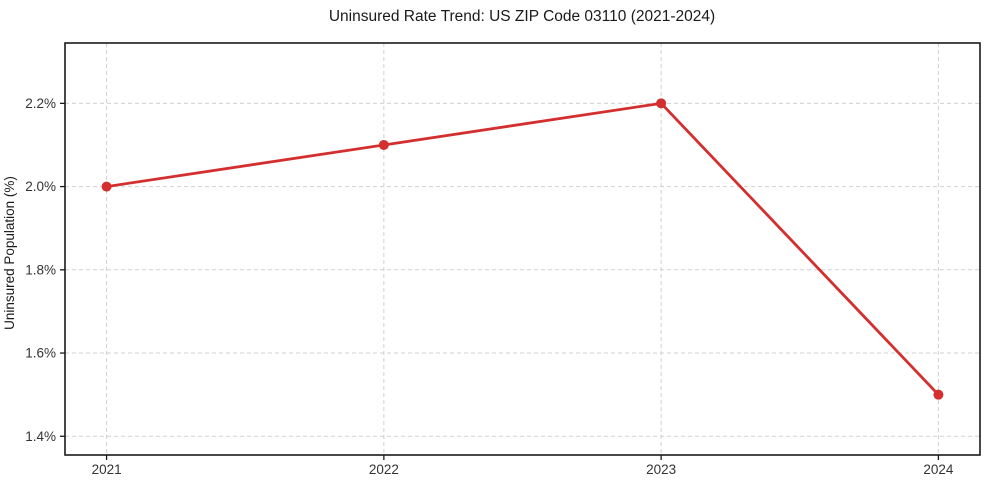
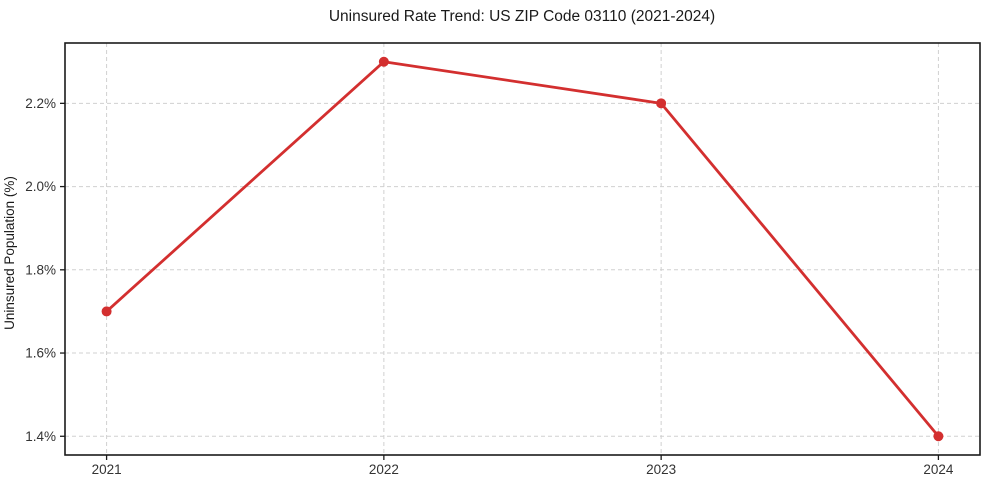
2021: 2.0% -> 1.7%
2022: 2.1% -> 2.3%
2024: 1.5% -> 1.4%
